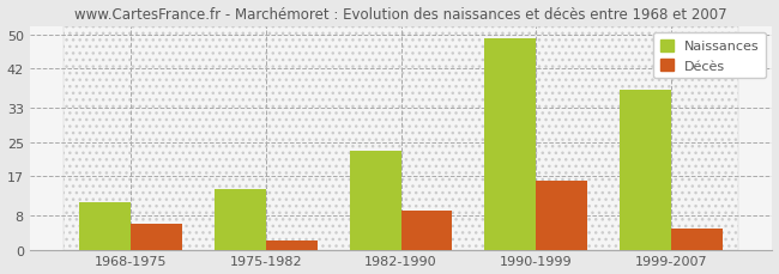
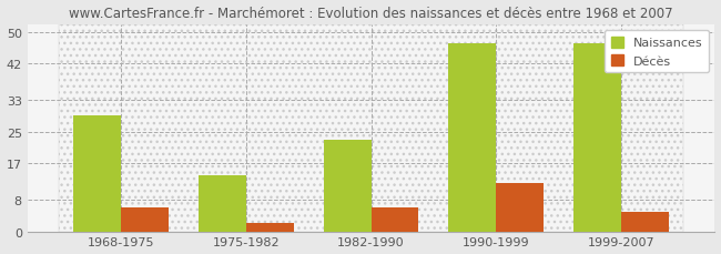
Naissances/1968-1975: 11 -> 29
Décès/1982-1990: 9 -> 6
Naissances/1990-1999: 49 -> 47
Décès/1990-1999: 16 -> 12
Naissances/1999-2007: 37 -> 47
